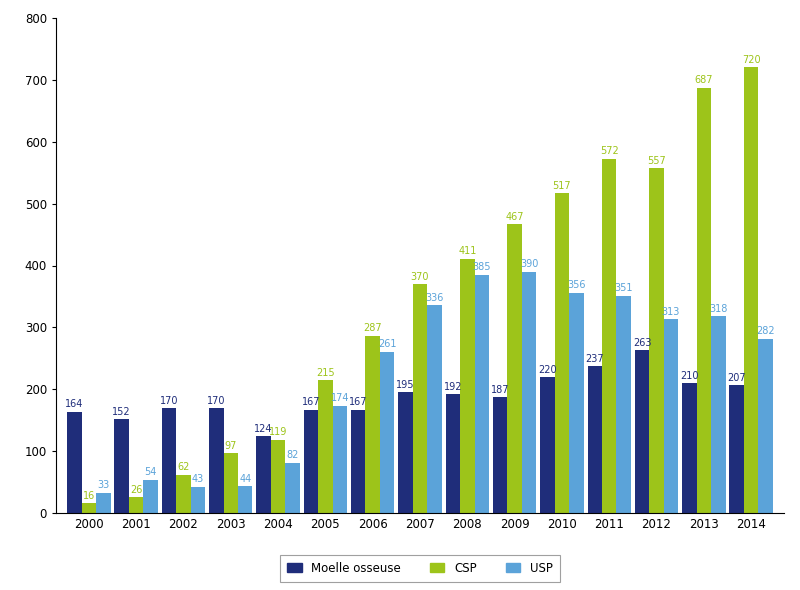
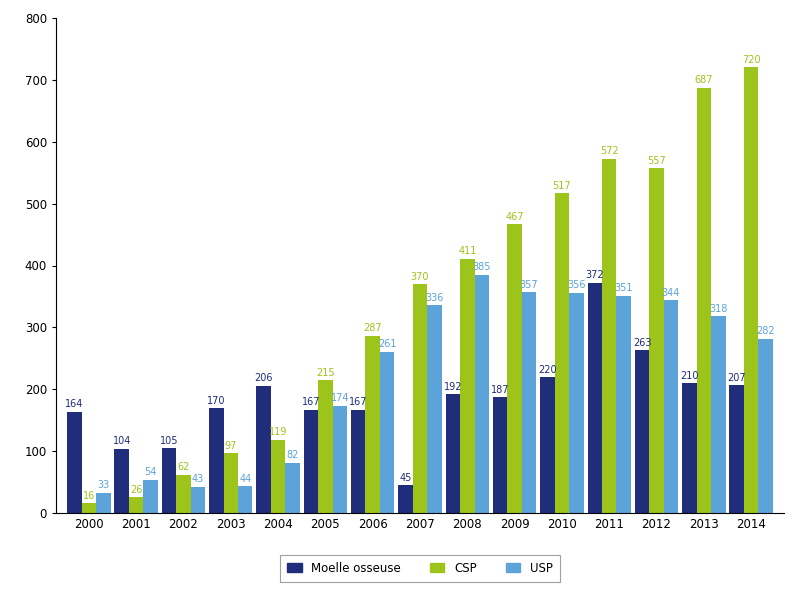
Moelle osseuse/2001: 152 -> 104
Moelle osseuse/2002: 170 -> 105
Moelle osseuse/2004: 124 -> 206
Moelle osseuse/2007: 195 -> 45
USP/2009: 390 -> 357
Moelle osseuse/2011: 237 -> 372
USP/2012: 313 -> 344
